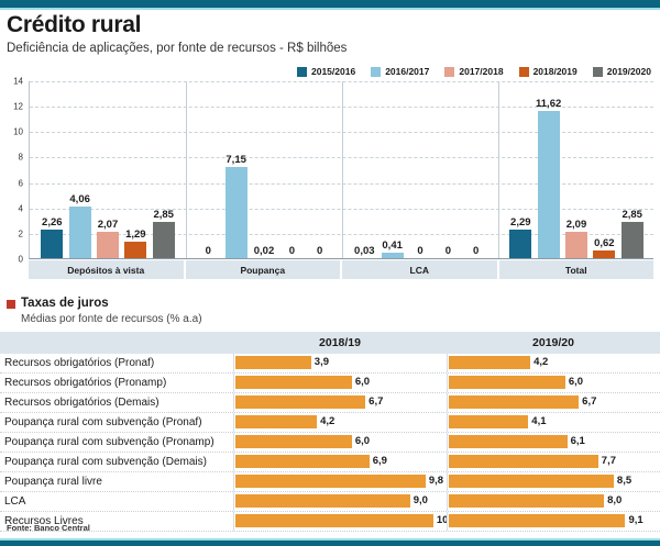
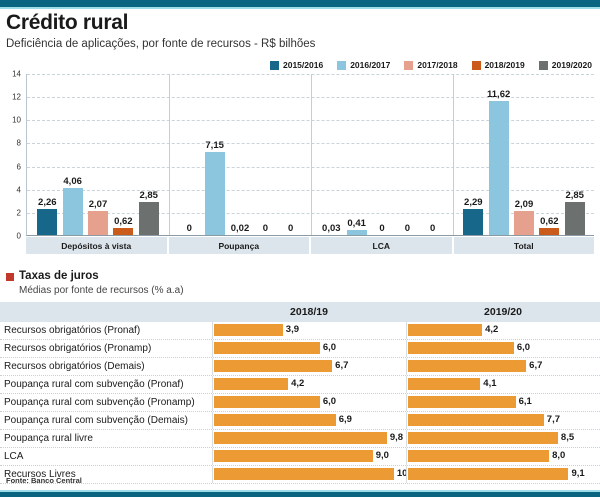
2018/2019/Depósitos à vista: 1,29 -> 0,62
